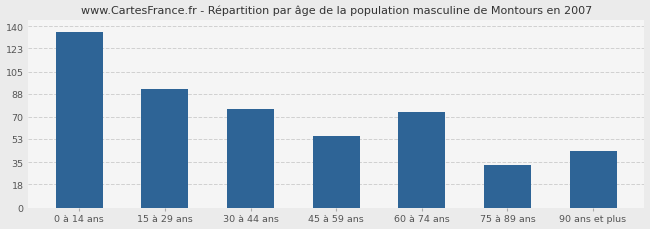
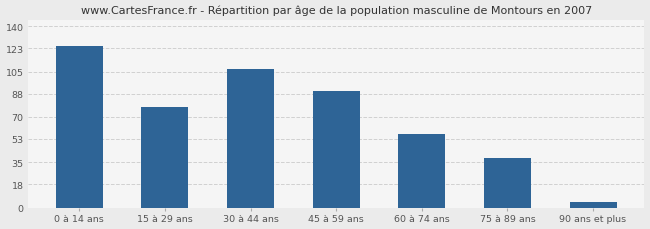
0 à 14 ans: 136 -> 125
15 à 29 ans: 92 -> 78
30 à 44 ans: 76 -> 107
45 à 59 ans: 55 -> 90
60 à 74 ans: 74 -> 57
75 à 89 ans: 33 -> 38
90 ans et plus: 44 -> 4
